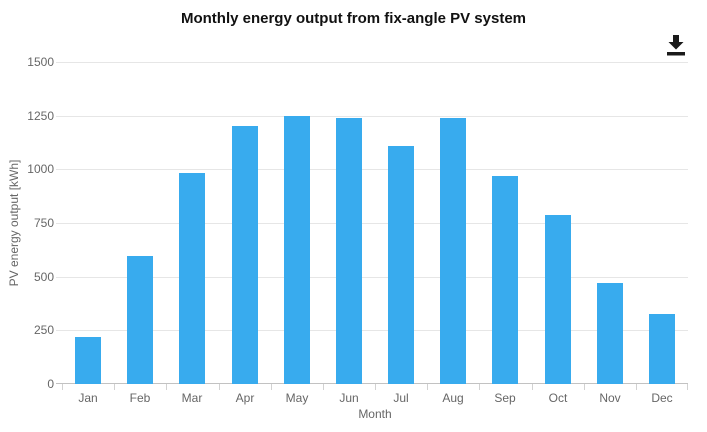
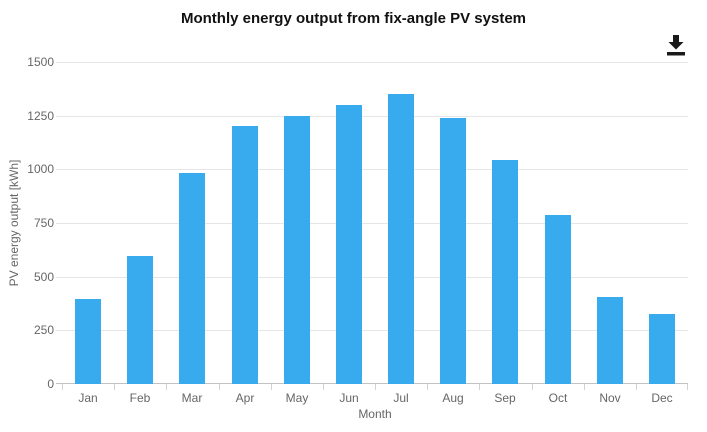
Jan: 220 -> 400
Jun: 1240 -> 1300
Jul: 1110 -> 1350
Sep: 970 -> 1040
Nov: 470 -> 400
